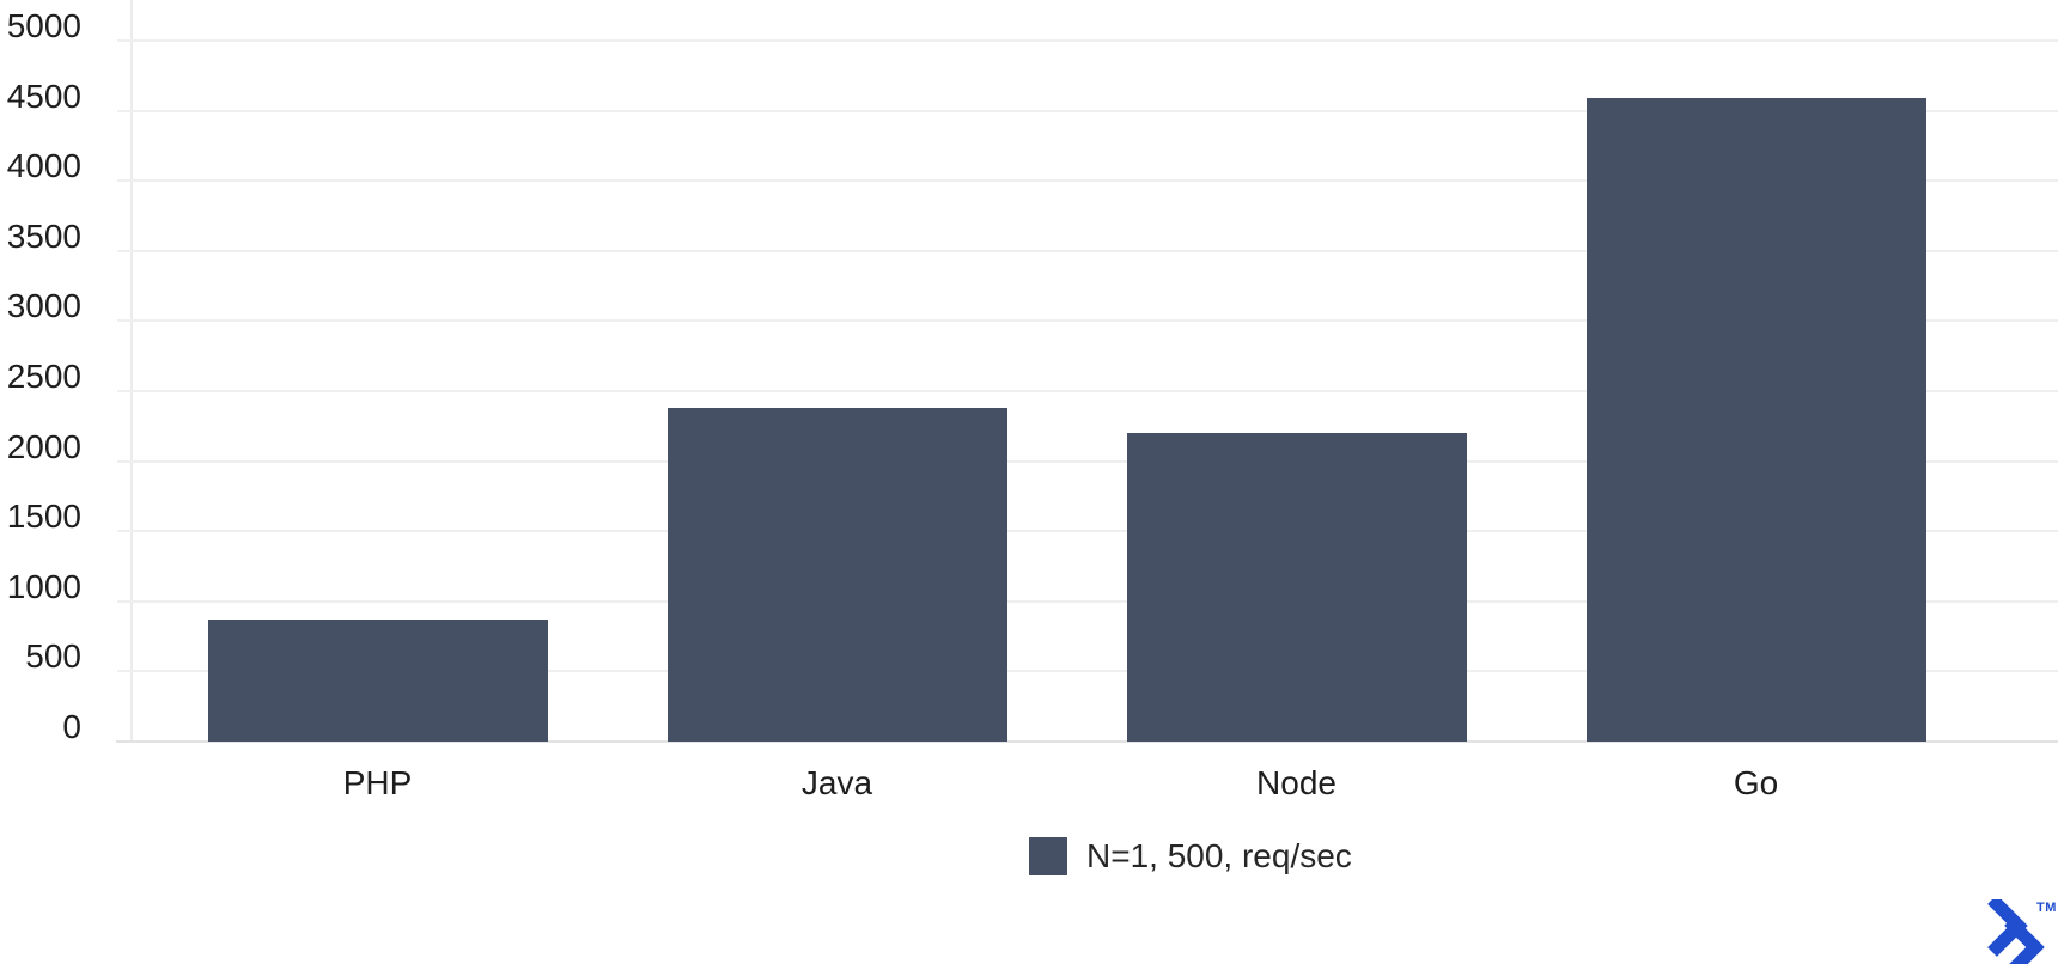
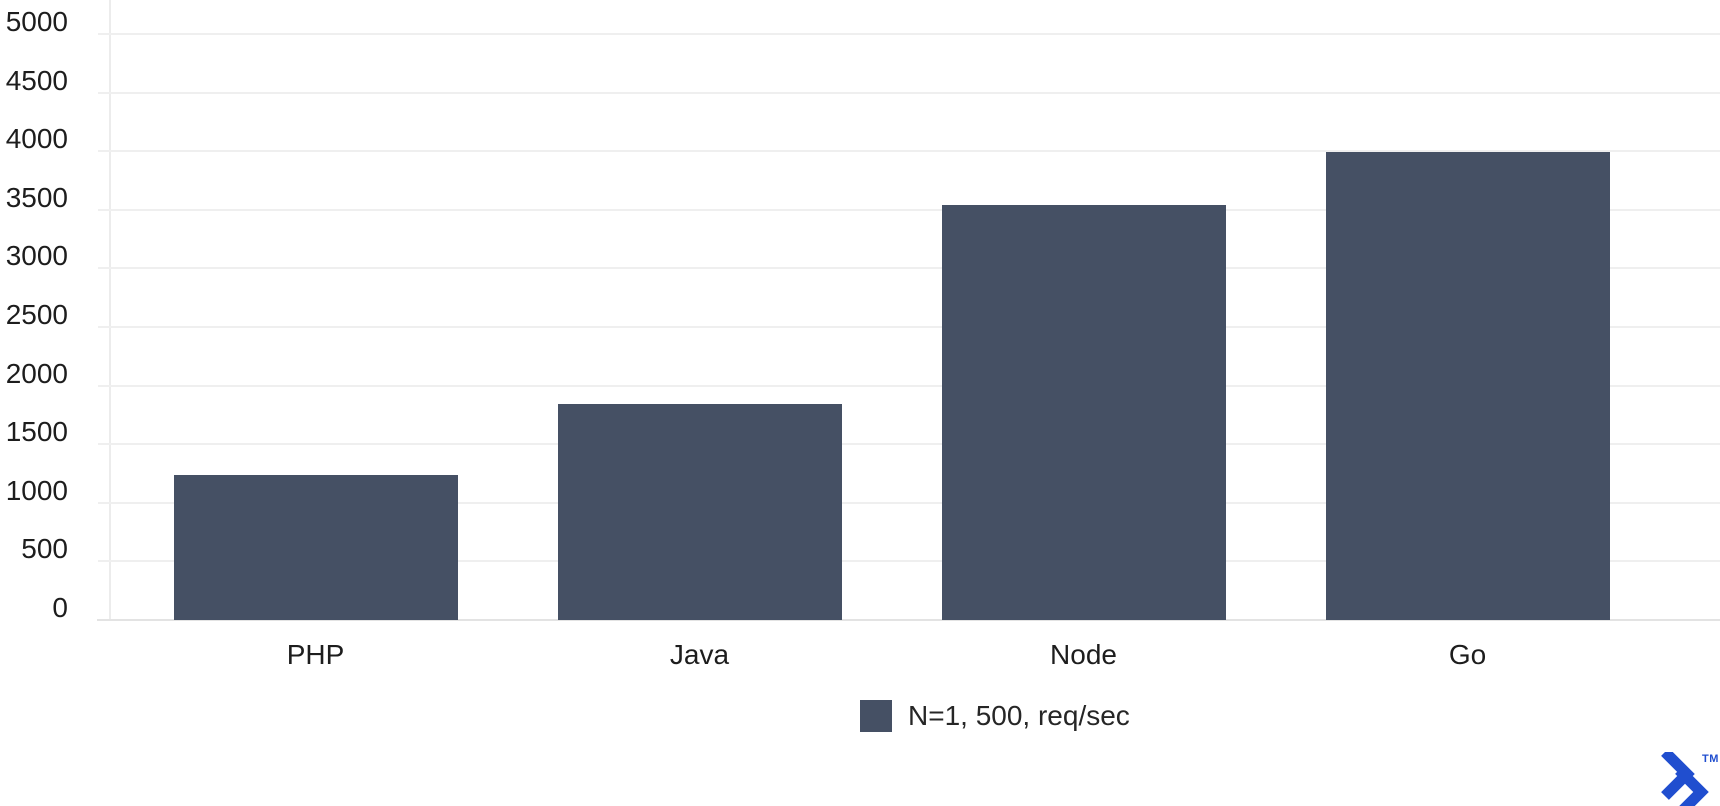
PHP: 870 -> 1240
Java: 2380 -> 1840
Node: 2200 -> 3540
Go: 4590 -> 3990
